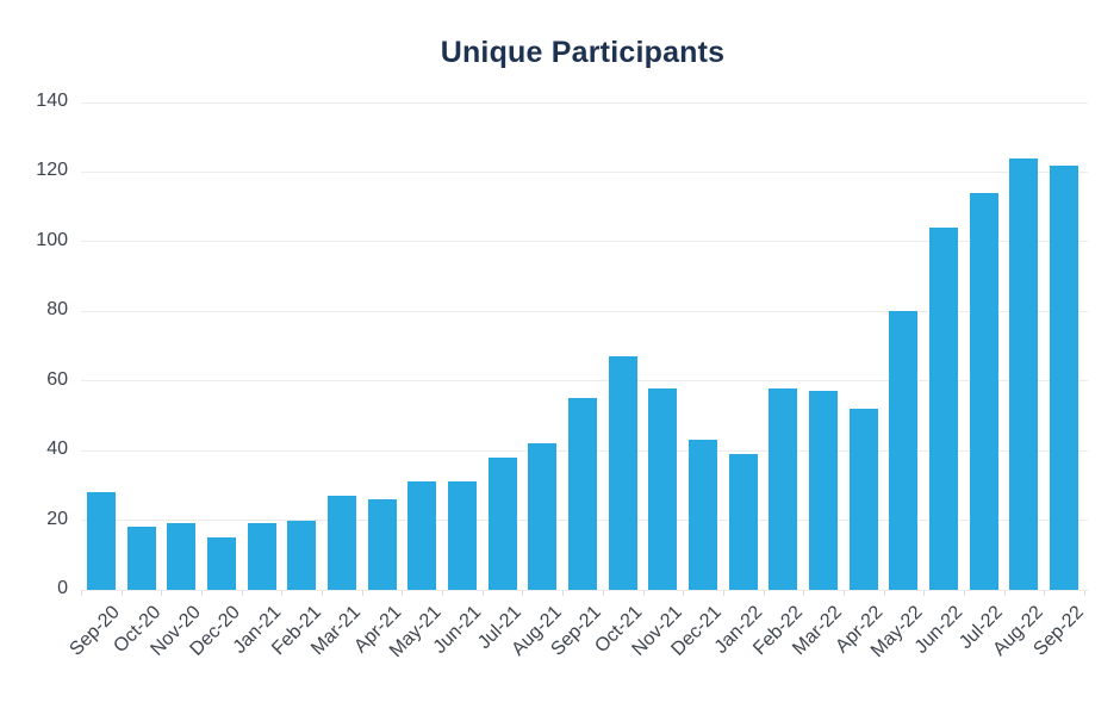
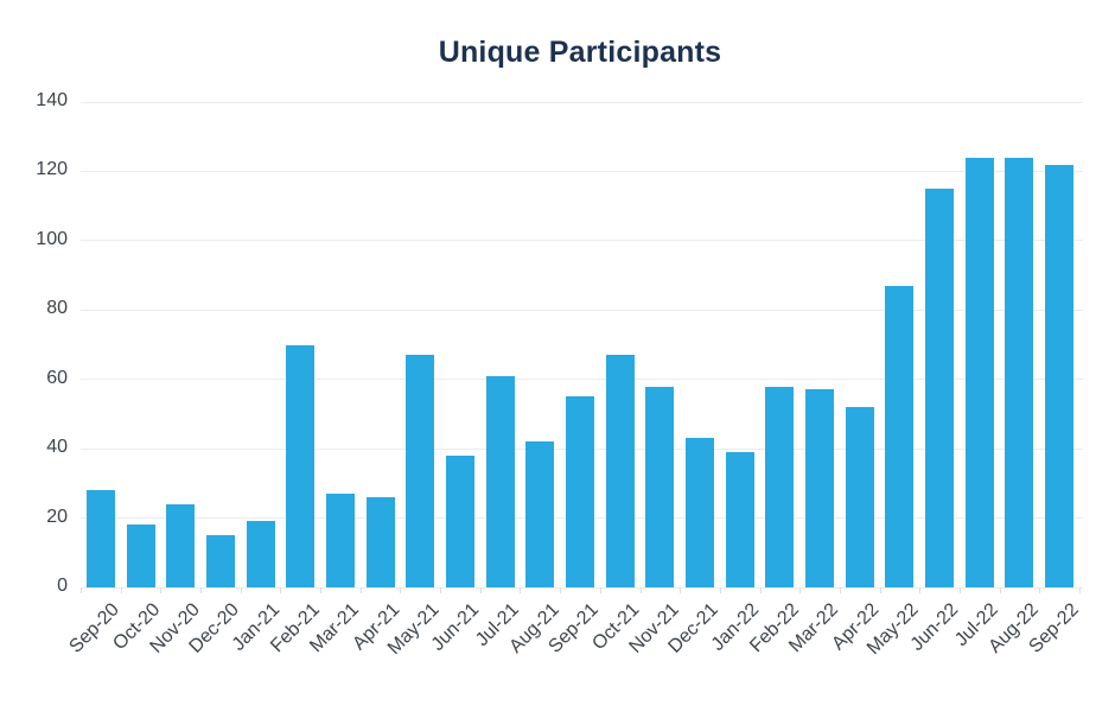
Nov-20: 19 -> 24
Feb-21: 20 -> 70
May-21: 31 -> 67
Jun-21: 31 -> 38
Jul-21: 38 -> 61
May-22: 80 -> 87
Jun-22: 104 -> 115
Jul-22: 114 -> 124
